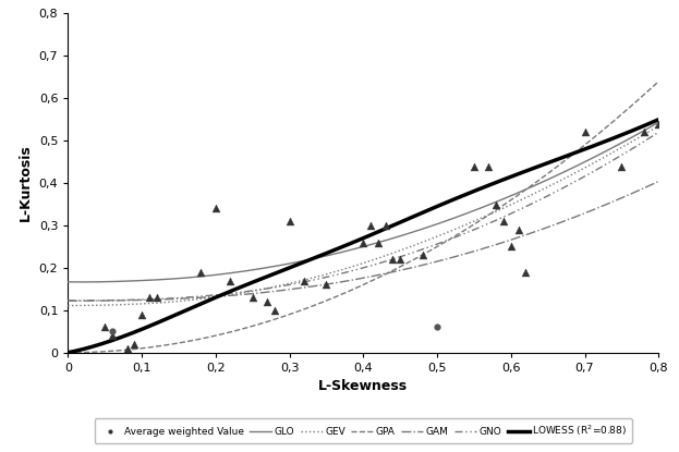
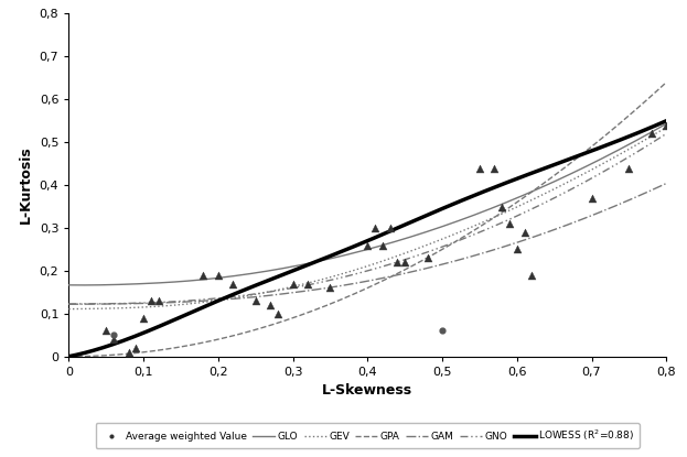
Average weighted Value/0,2: 0,34 -> 0,19
Average weighted Value/0,3: 0,31 -> 0,17
Average weighted Value/0,7: 0,52 -> 0,37
